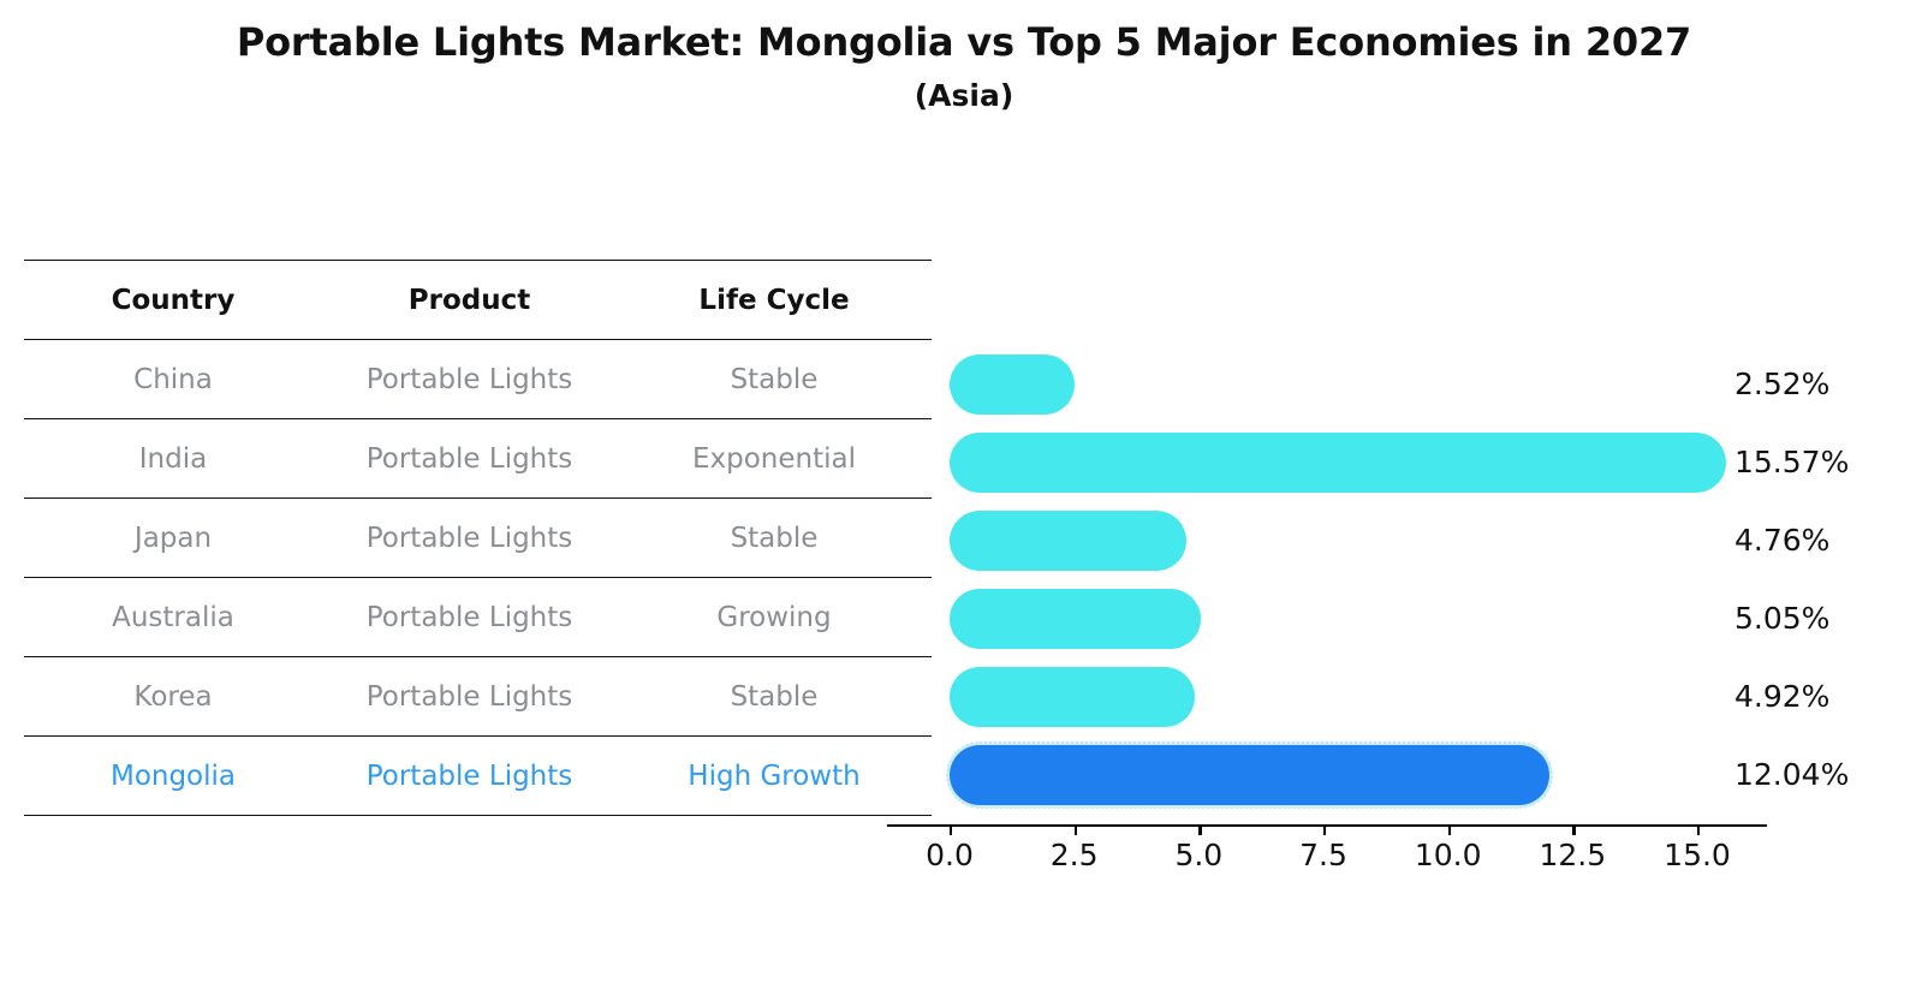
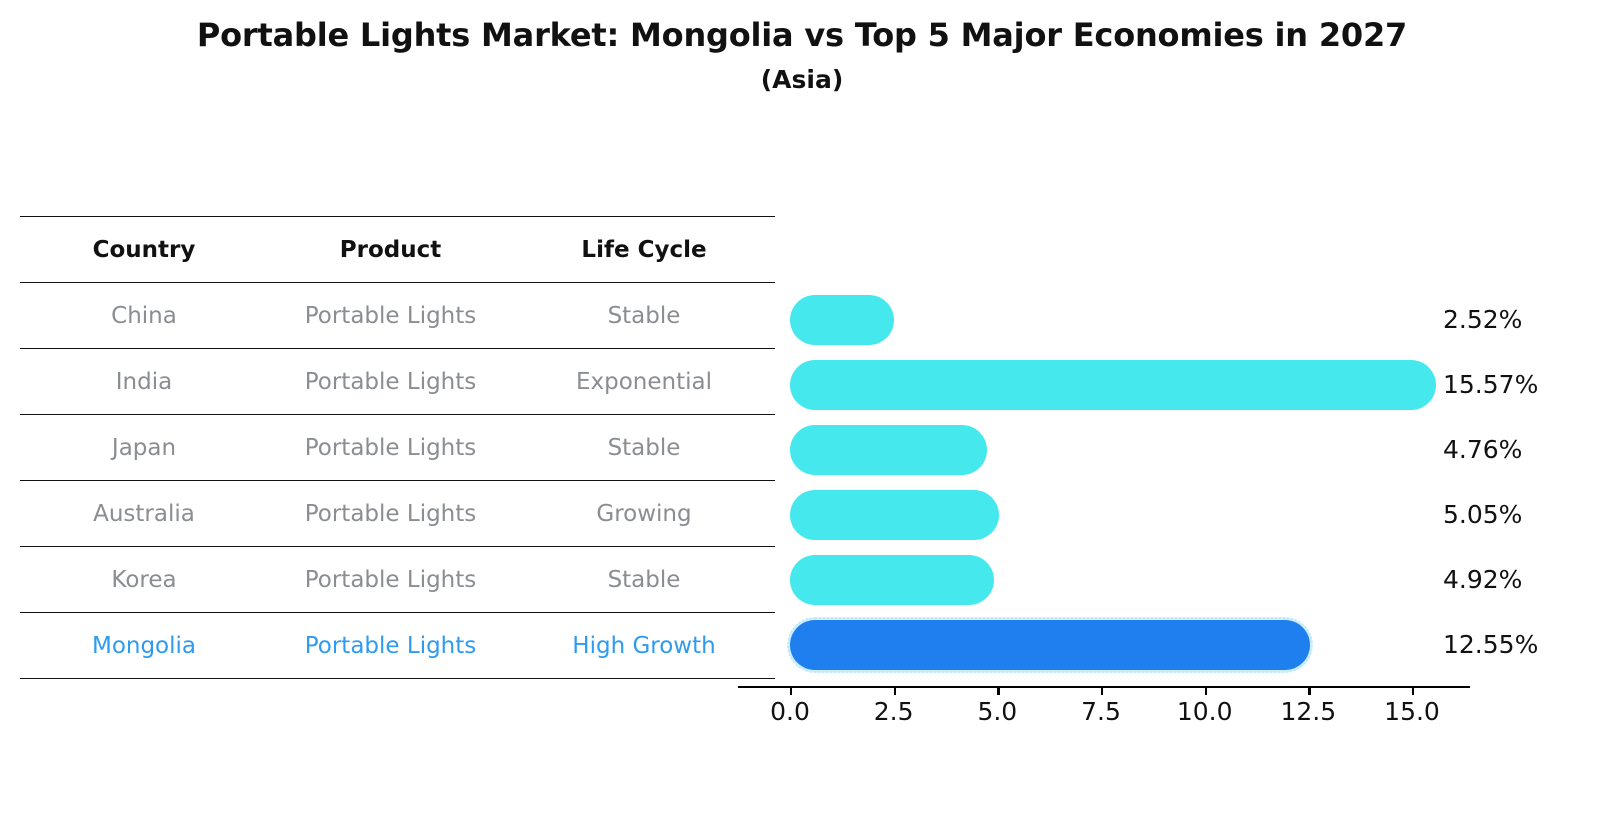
Mongolia: 12.04% -> 12.55%
